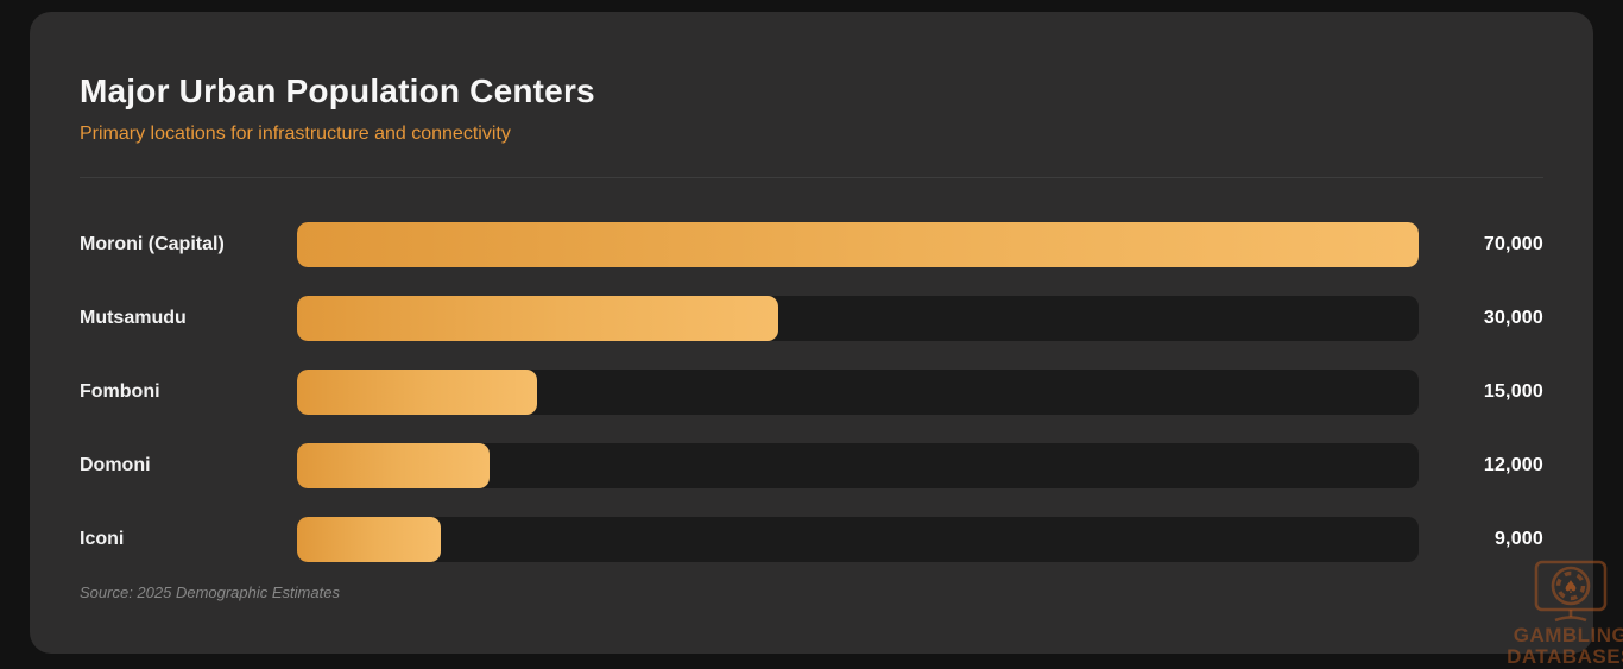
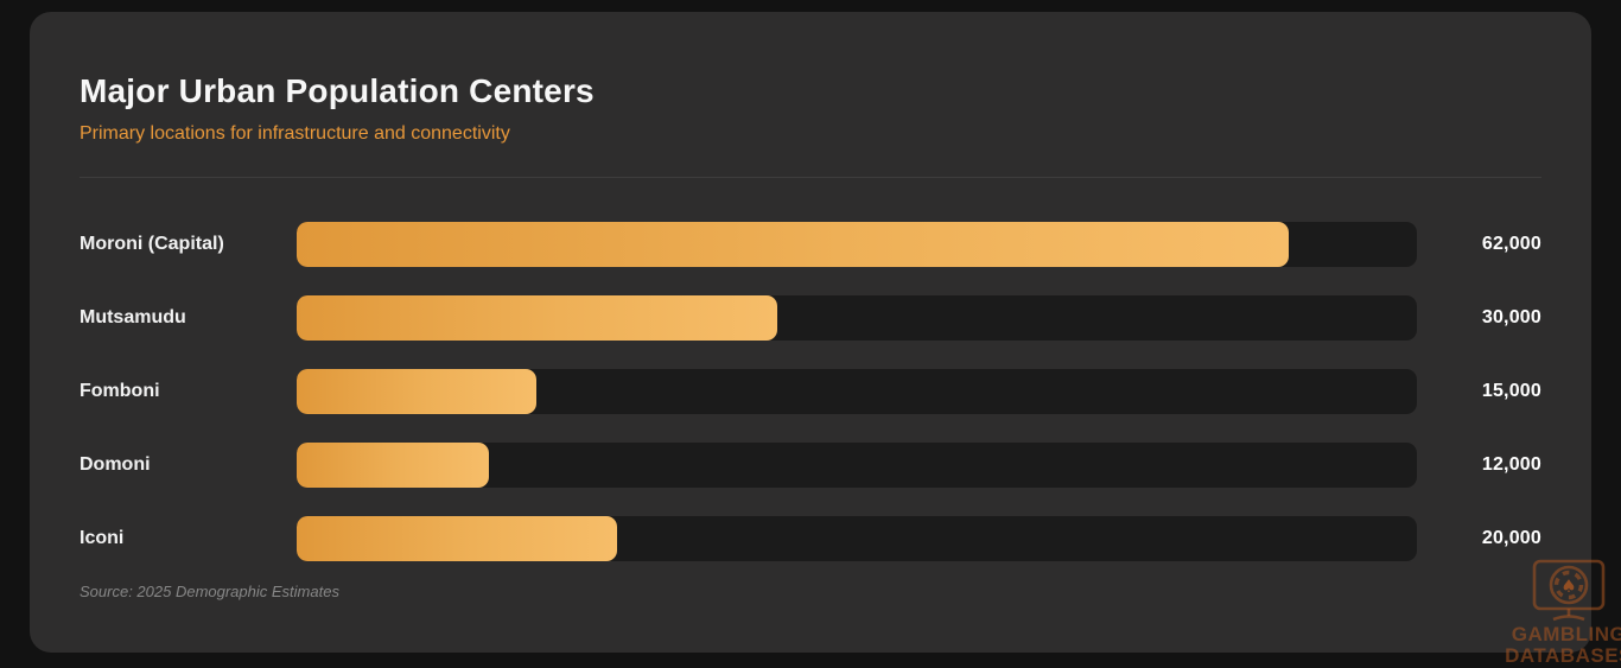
Moroni (Capital): 70,000 -> 62,000
Iconi: 9,000 -> 20,000
